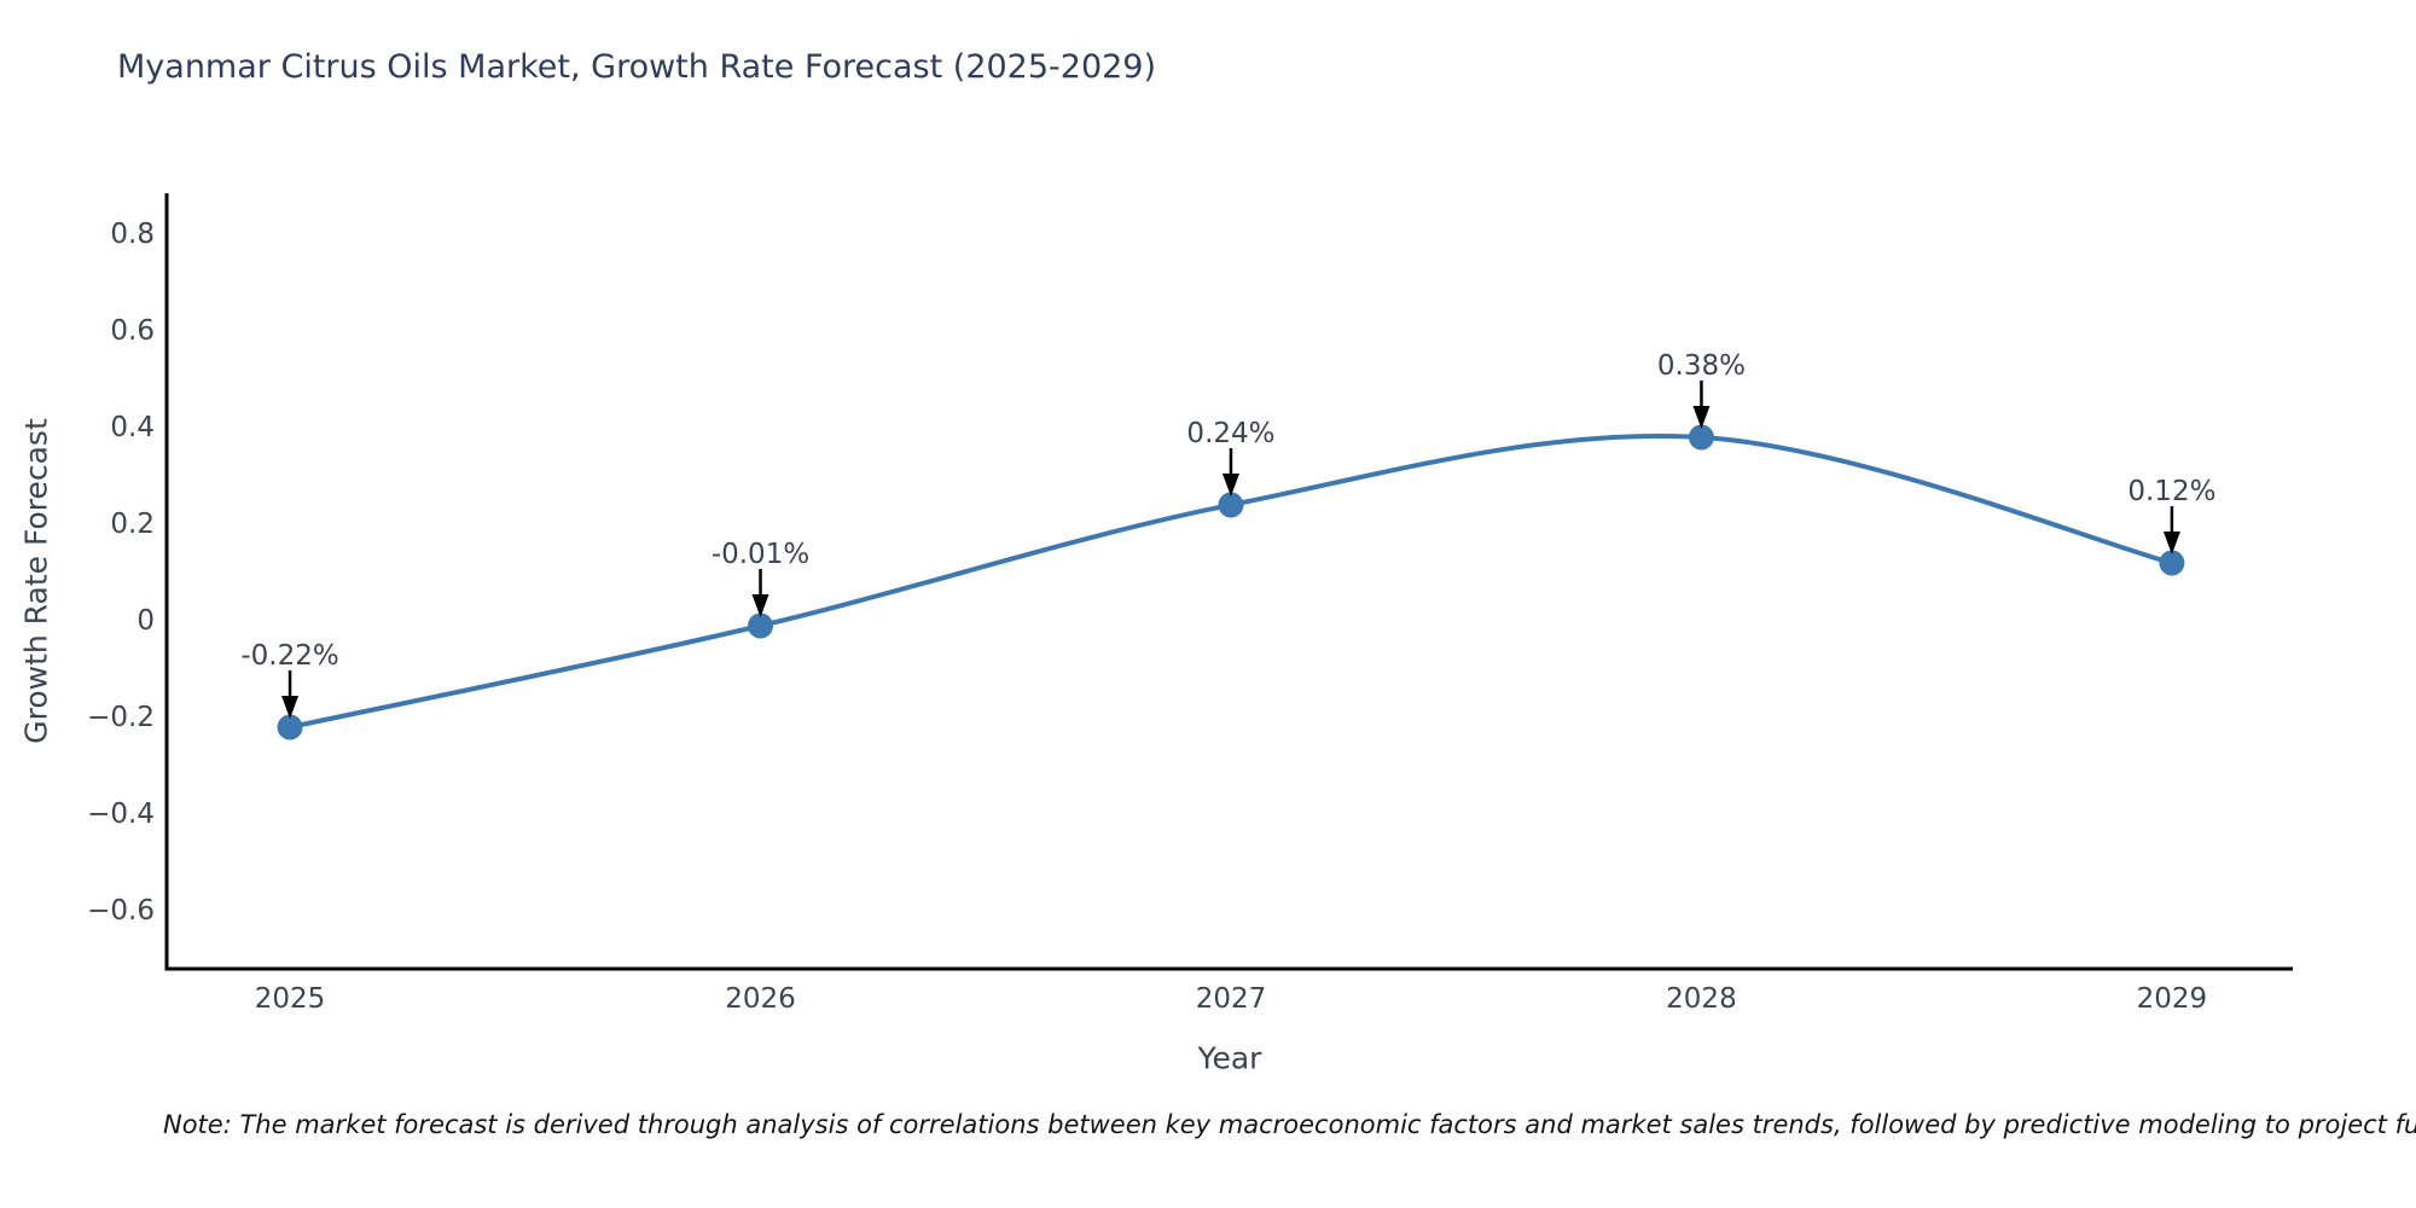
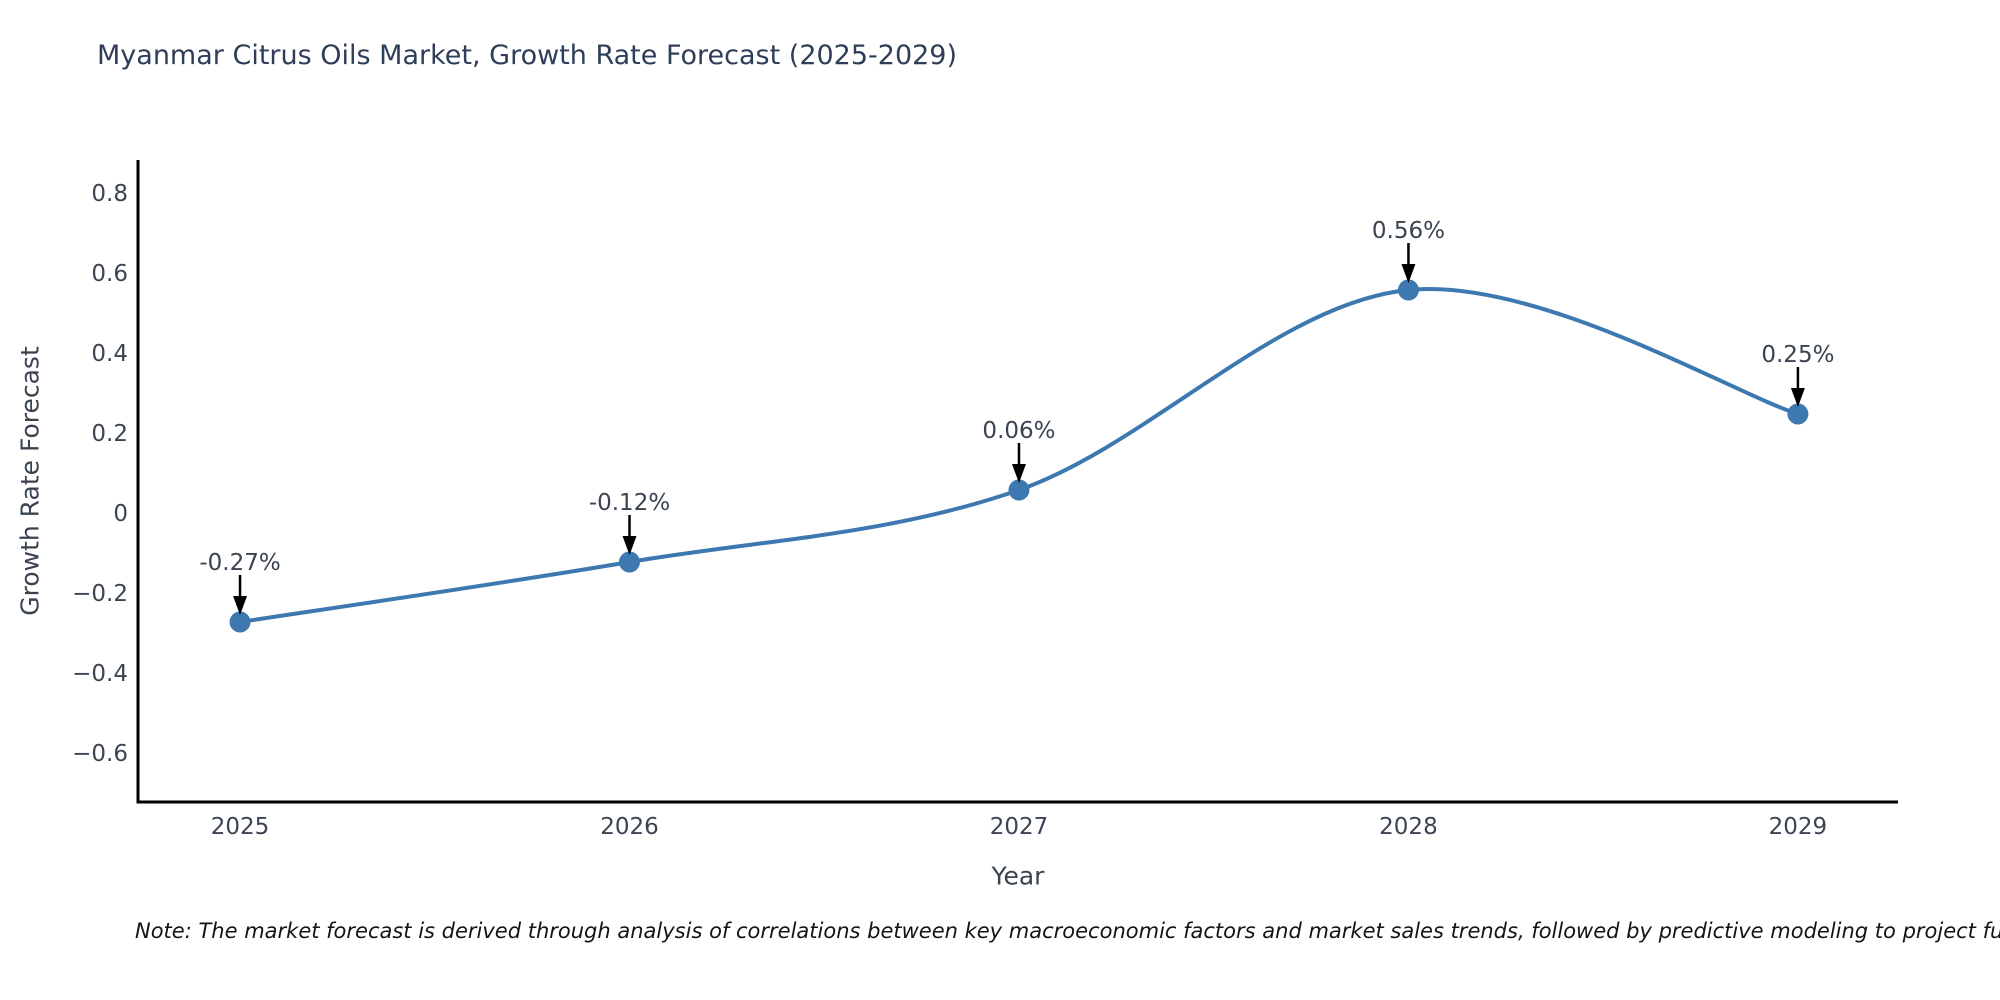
2025: -0.22% -> -0.27%
2026: -0.01% -> -0.12%
2027: 0.24% -> 0.06%
2028: 0.38% -> 0.56%
2029: 0.12% -> 0.25%
